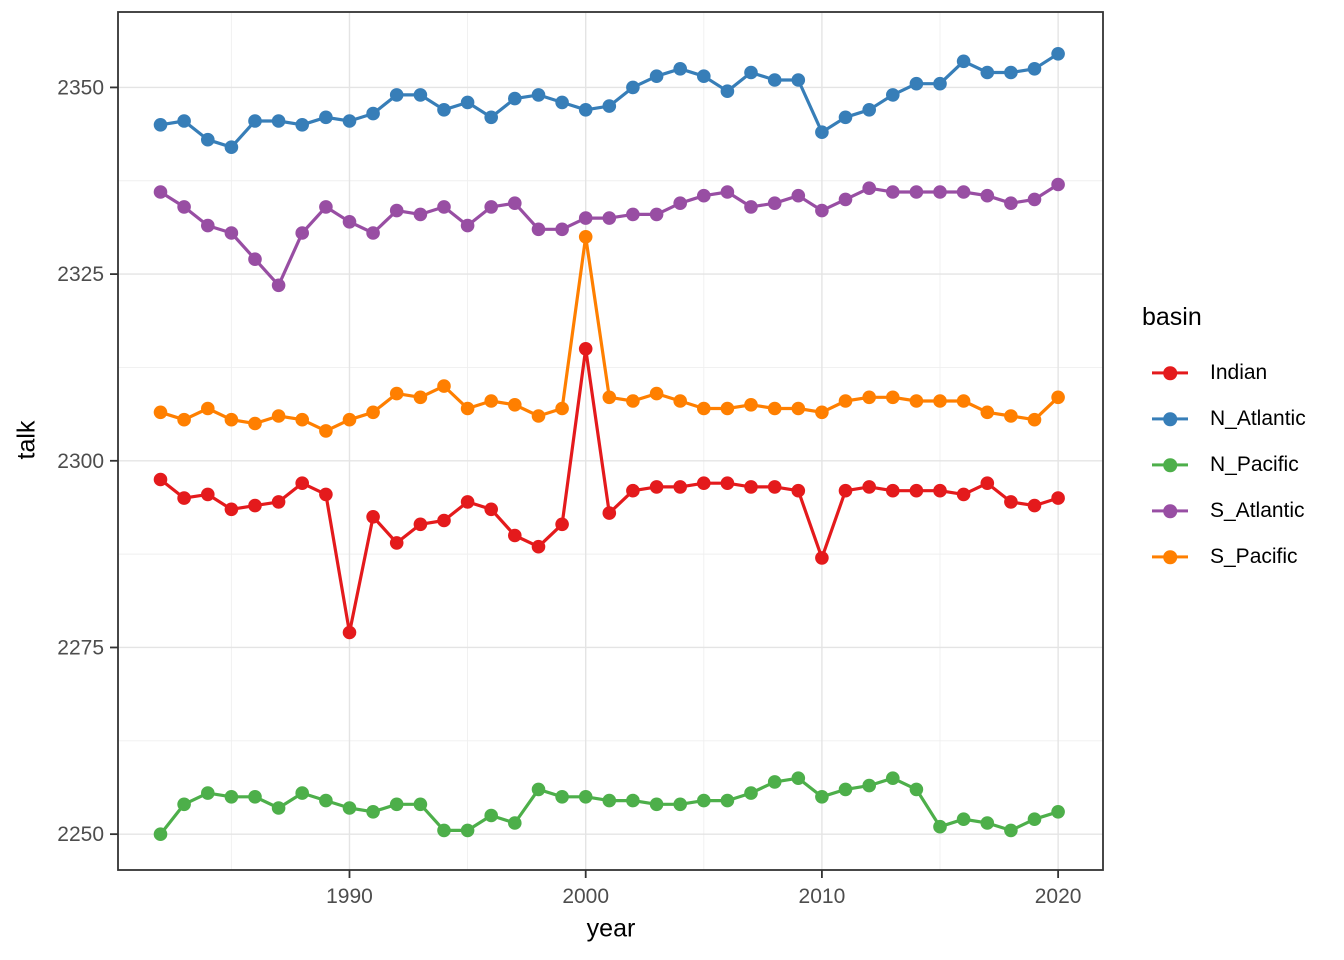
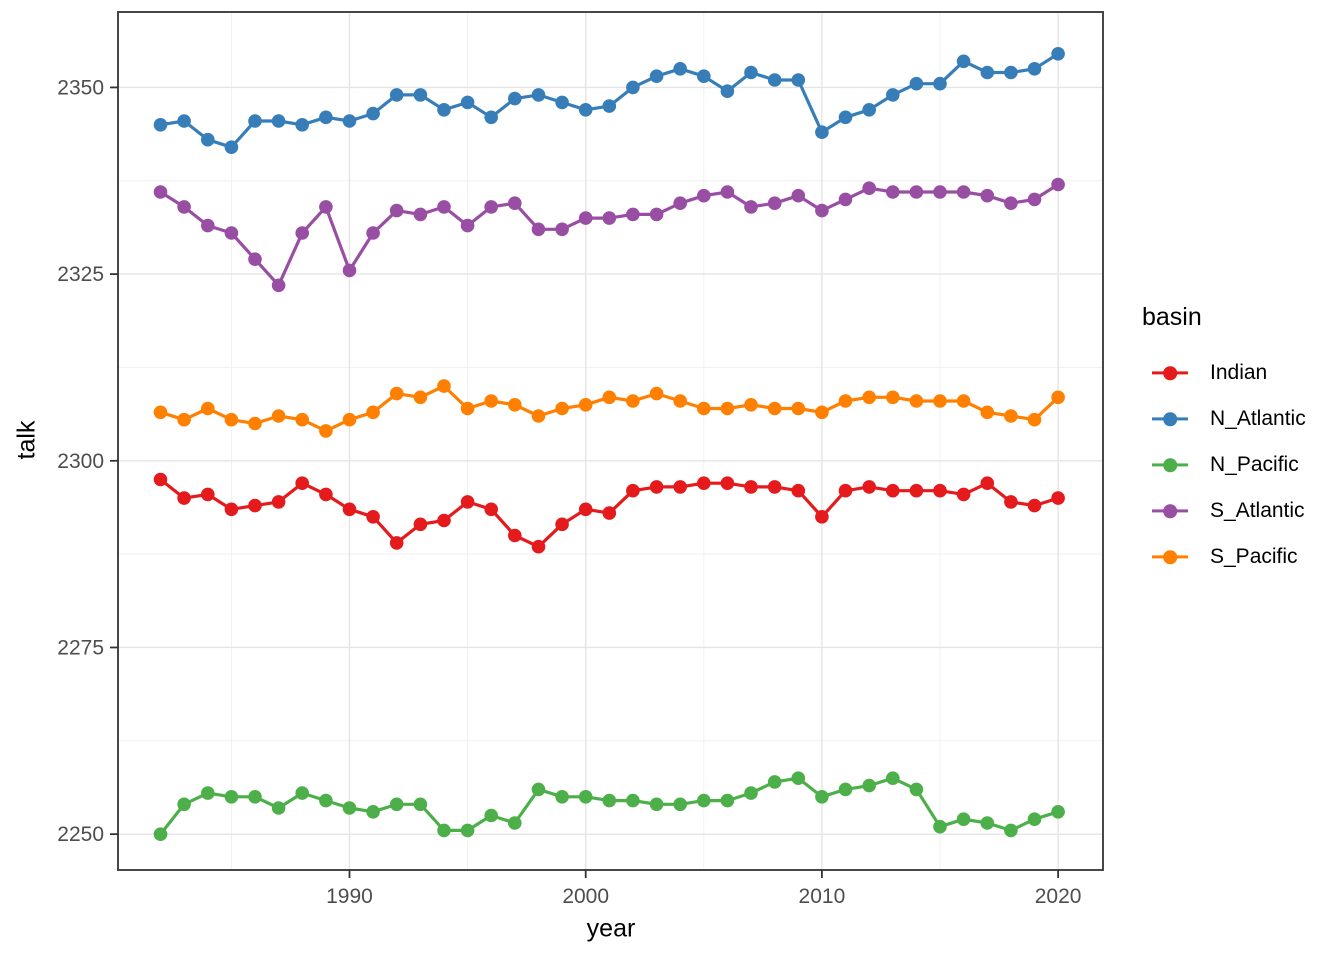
Indian/1990: 2277 -> 2294
S_Atlantic/1990: 2332 -> 2326
Indian/2000: 2315 -> 2294
S_Pacific/2000: 2330 -> 2308
Indian/2010: 2287 -> 2292
